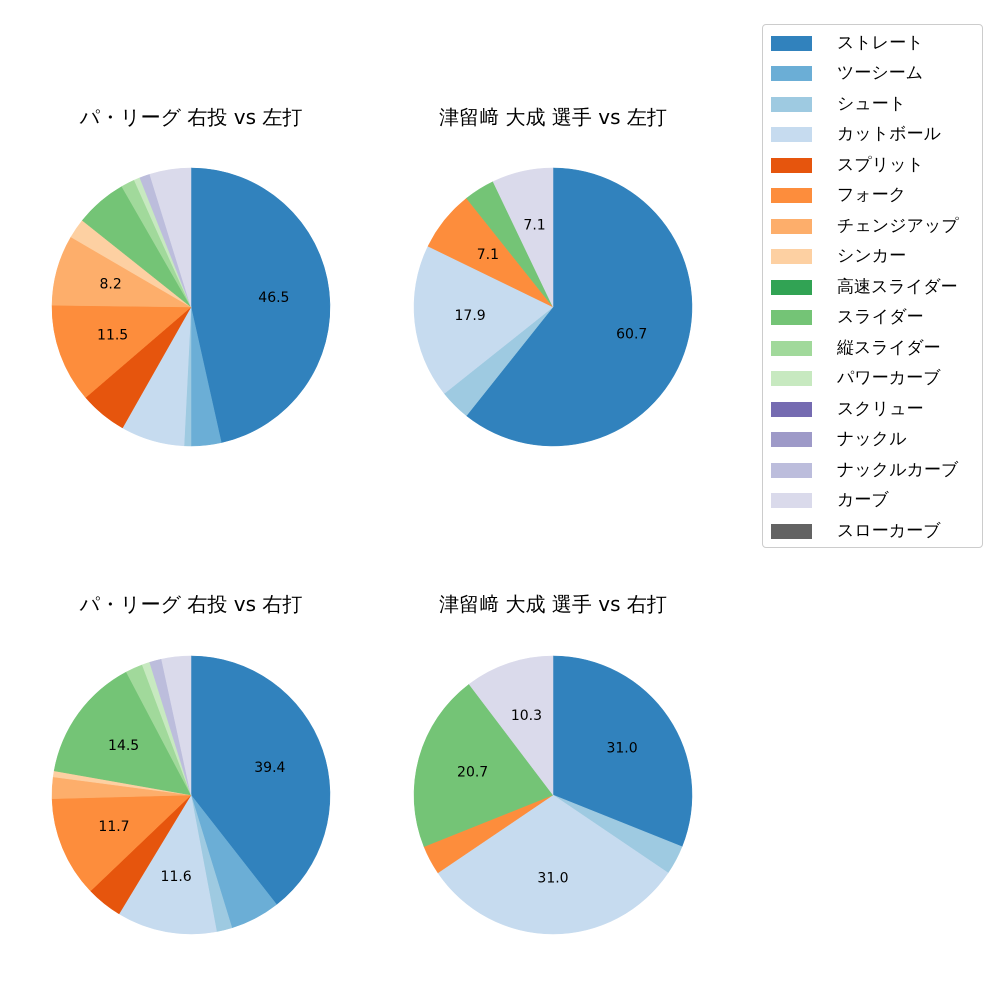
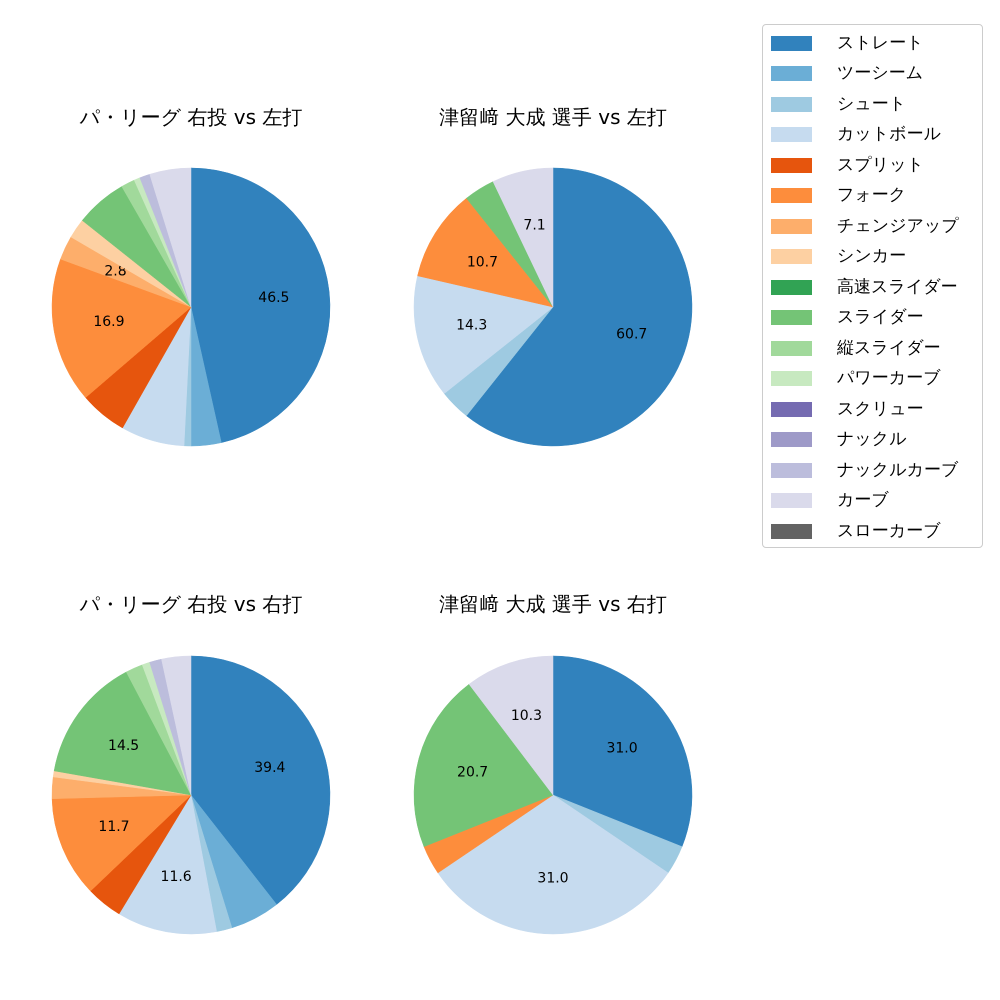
パ・リーグ 右投 vs 左打/フォーク: 11.5 -> 16.9
パ・リーグ 右投 vs 左打/チェンジアップ: 8.2 -> 2.8
津留﨑 大成 選手 vs 左打/カットボール: 17.9 -> 14.3
津留﨑 大成 選手 vs 左打/フォーク: 7.1 -> 10.7
